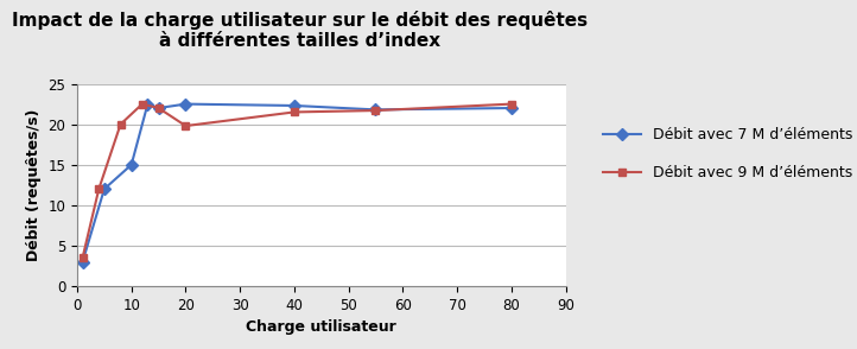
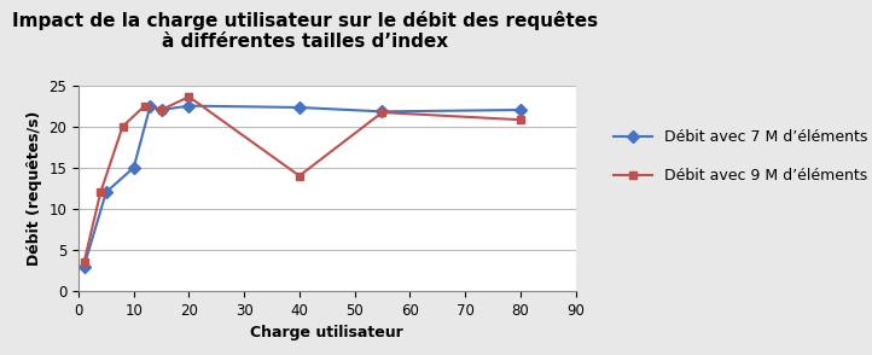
Débit avec 9 M d’éléments/20: 19.8 -> 23.6
Débit avec 9 M d’éléments/40: 21.5 -> 14.0
Débit avec 9 M d’éléments/80: 22.5 -> 20.8
